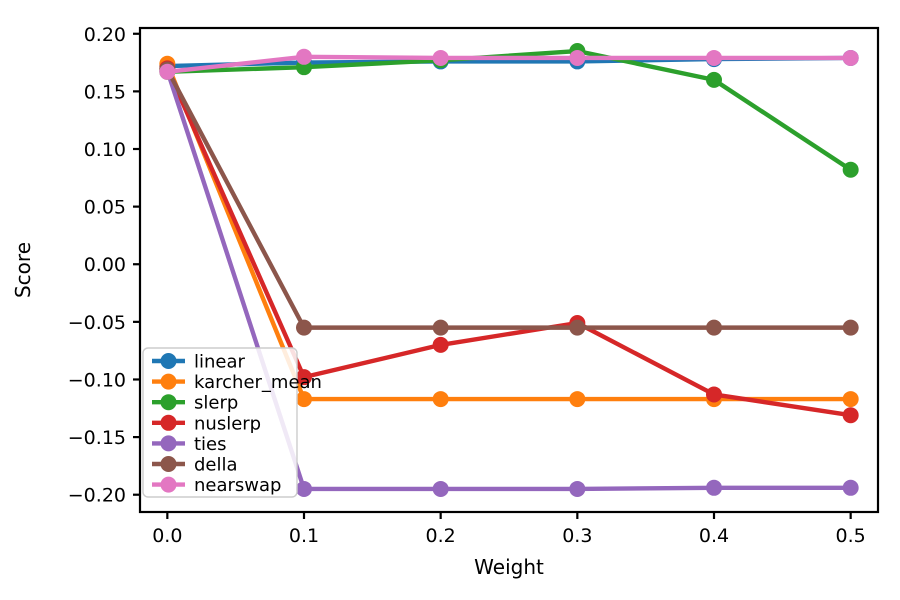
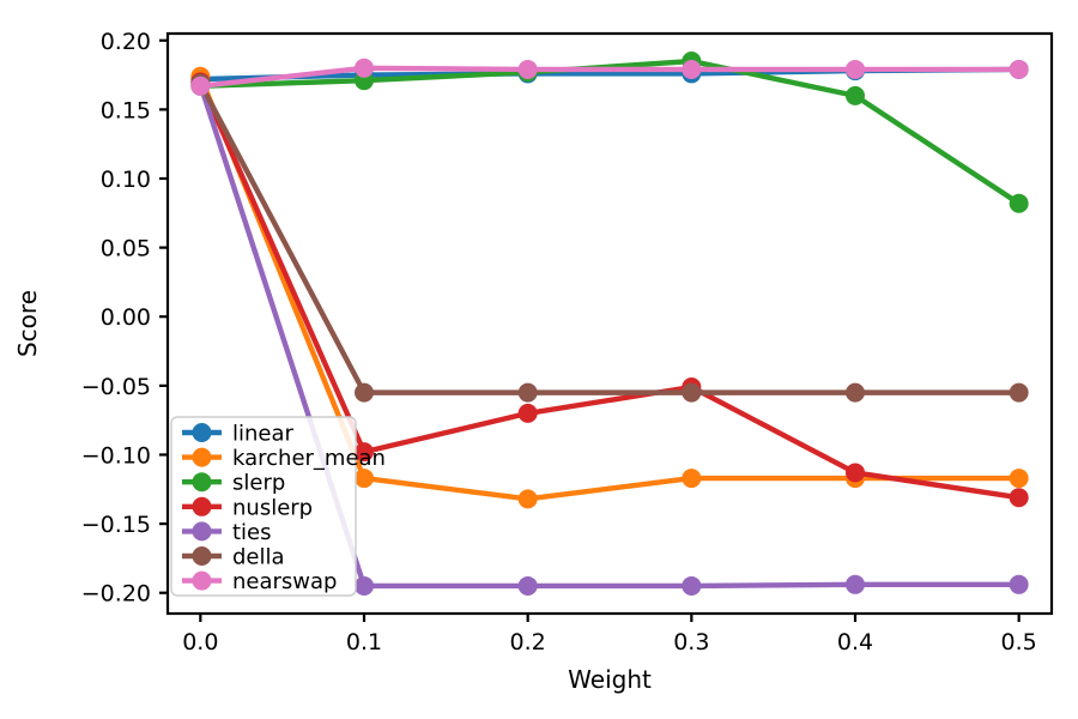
karcher_mean/0.2: -0.117 -> -0.132
